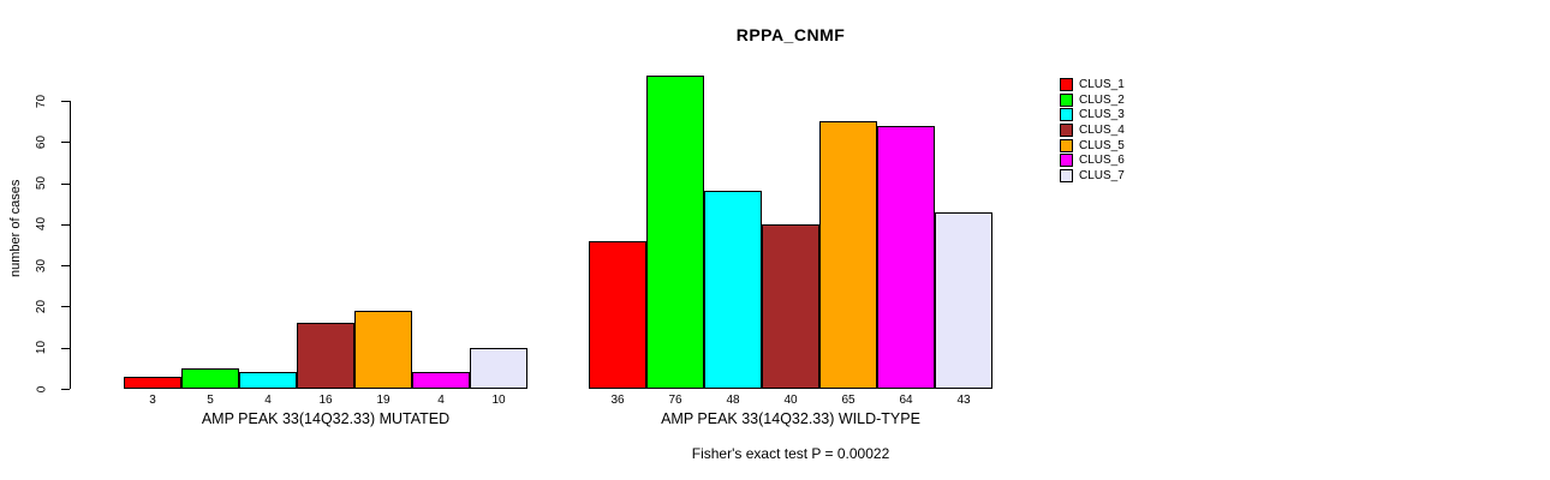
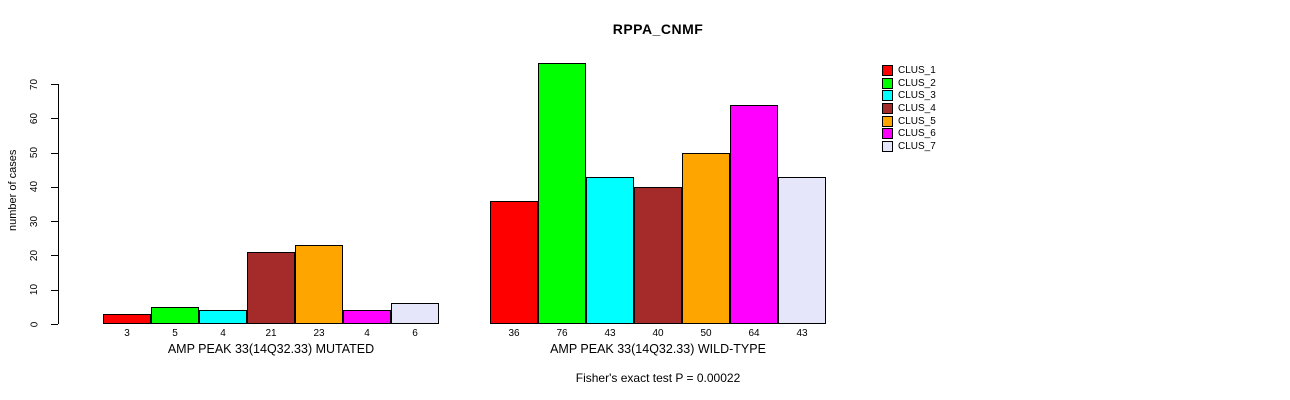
CLUS_4/AMP PEAK 33(14Q32.33) MUTATED: 16 -> 21
CLUS_5/AMP PEAK 33(14Q32.33) MUTATED: 19 -> 23
CLUS_7/AMP PEAK 33(14Q32.33) MUTATED: 10 -> 6
CLUS_3/AMP PEAK 33(14Q32.33) WILD-TYPE: 48 -> 43
CLUS_5/AMP PEAK 33(14Q32.33) WILD-TYPE: 65 -> 50
